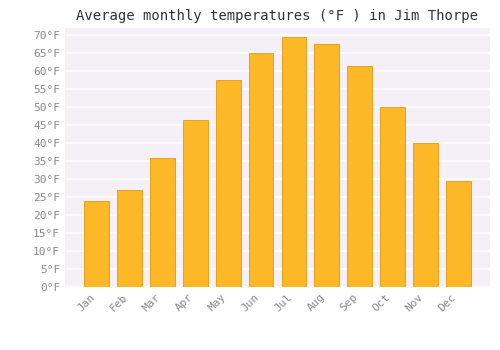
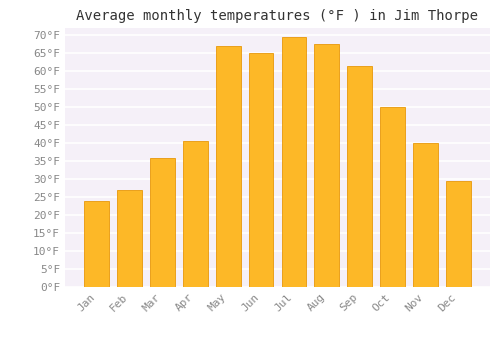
Apr: 46.5°F -> 40.5°F
May: 57.5°F -> 67.0°F
